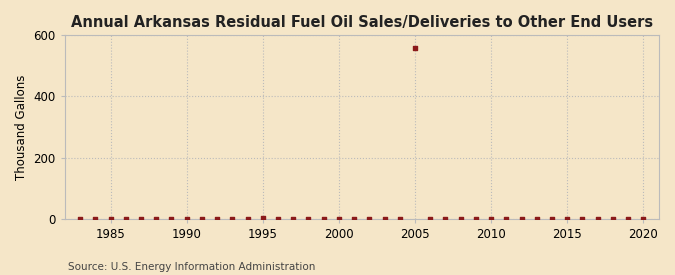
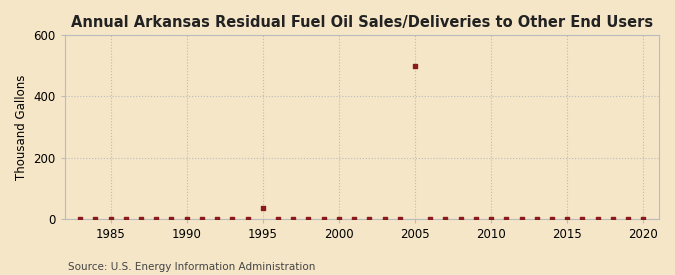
1995: 1 -> 35
2005: 560 -> 500
